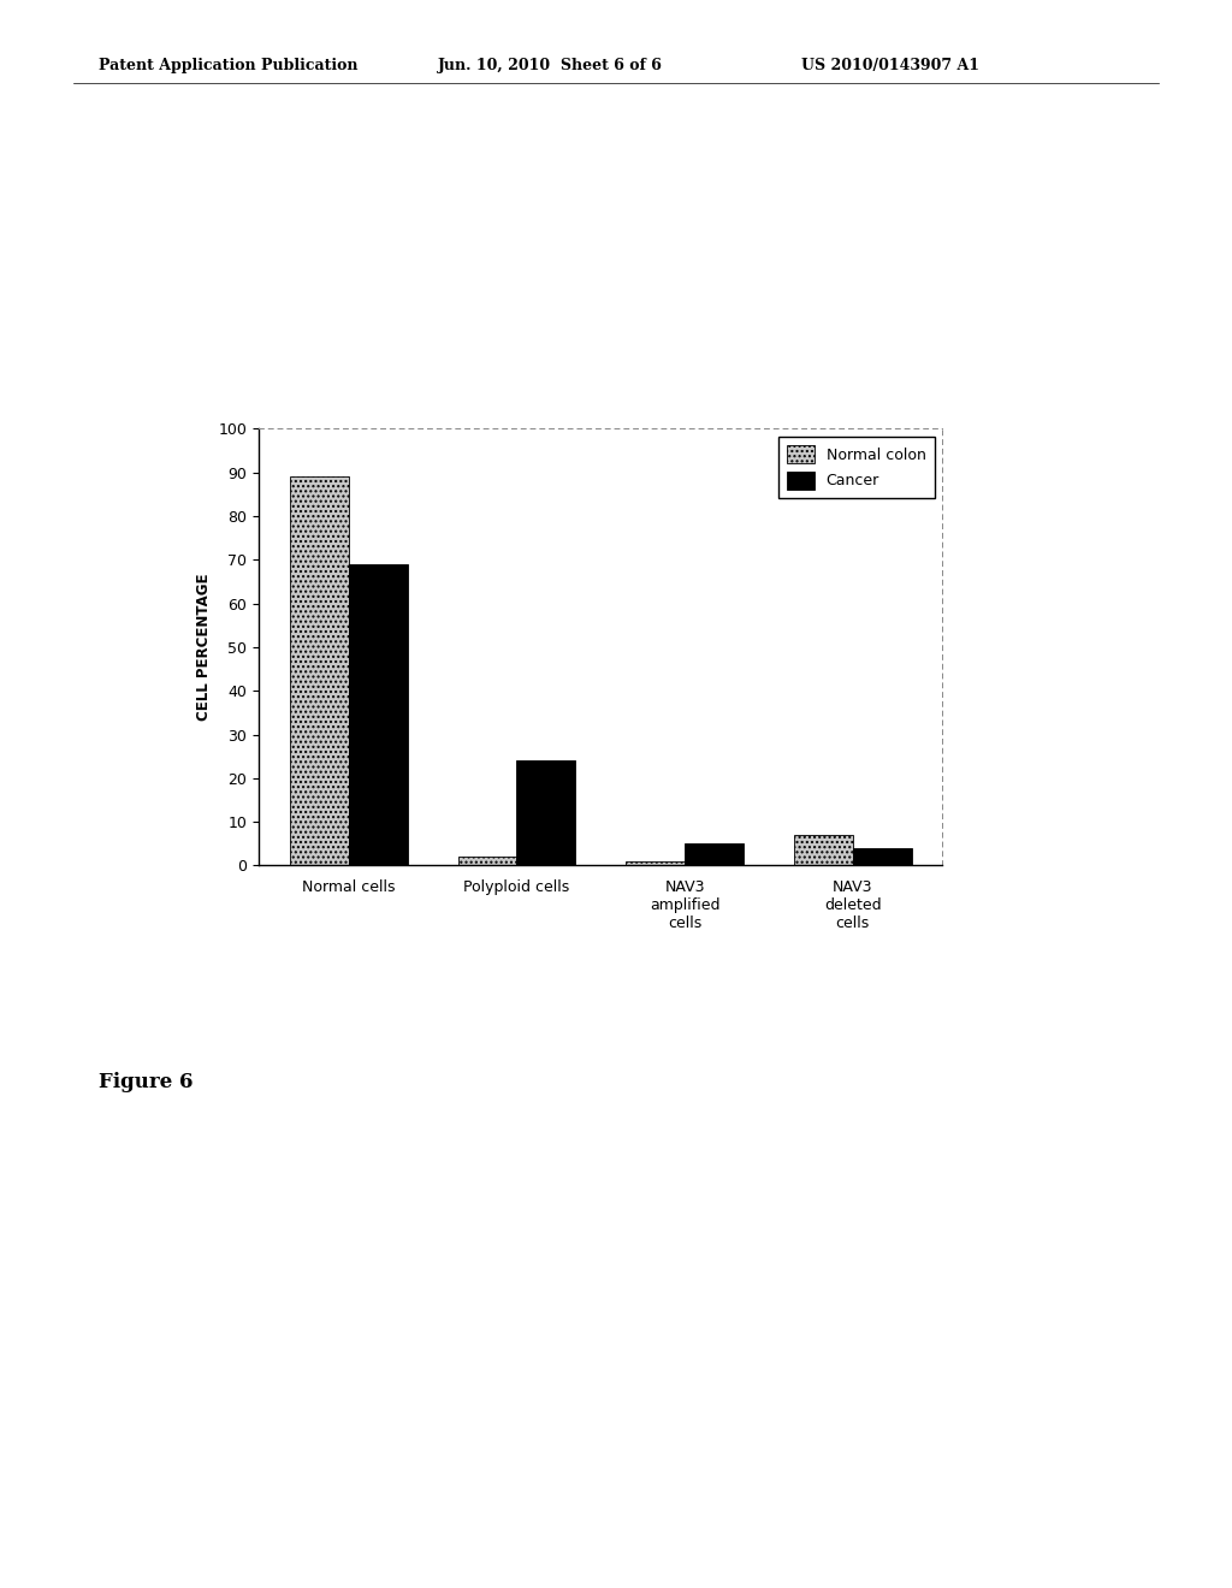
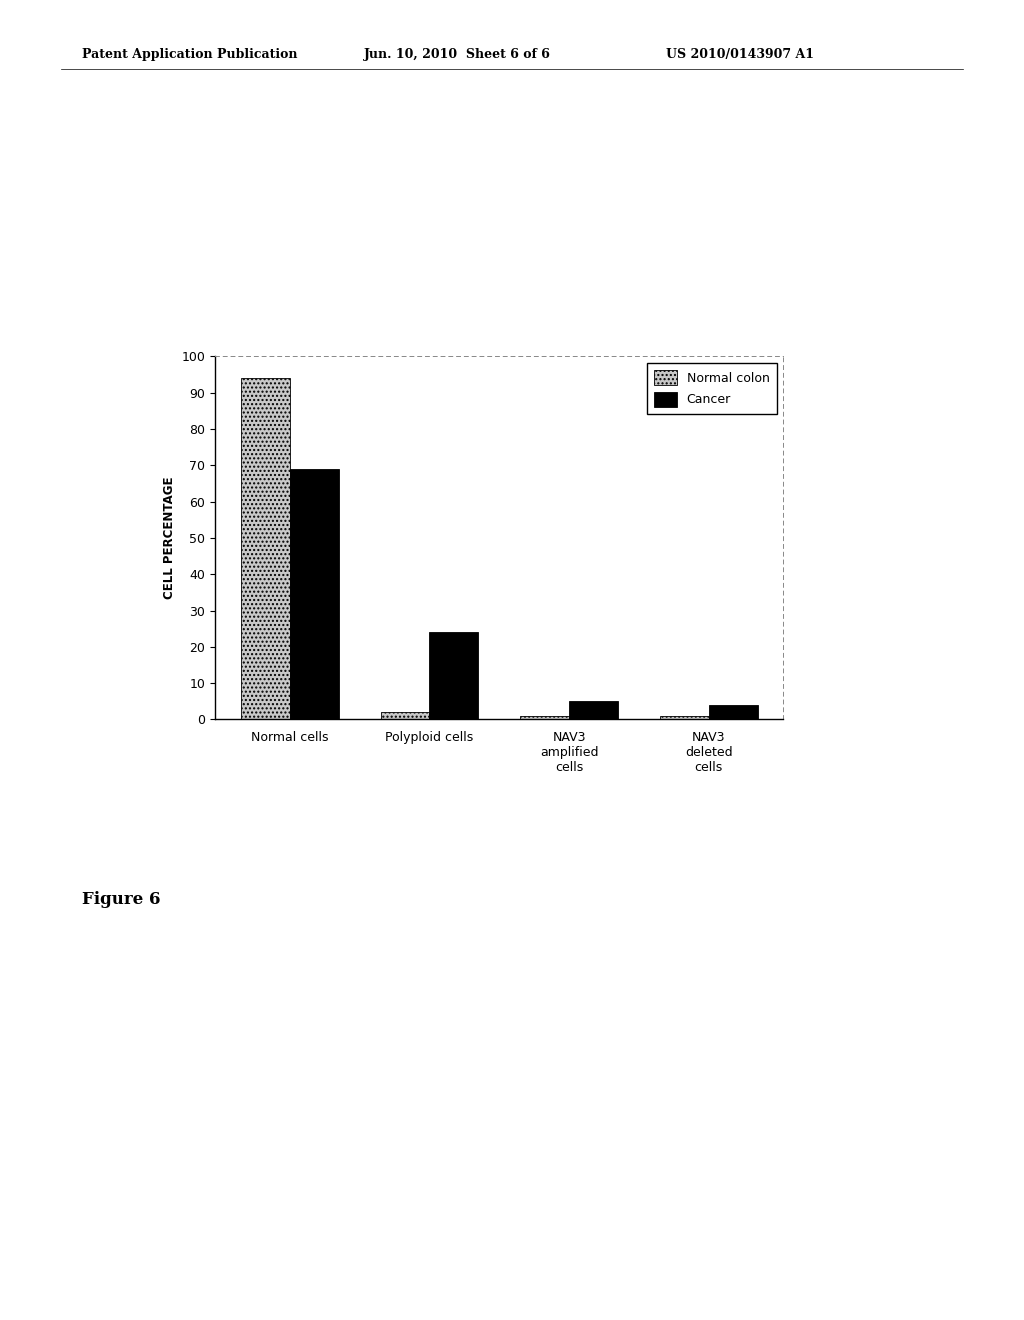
Normal colon/Normal cells: 89 -> 94
Normal colon/NAV3 deleted cells: 7 -> 1
